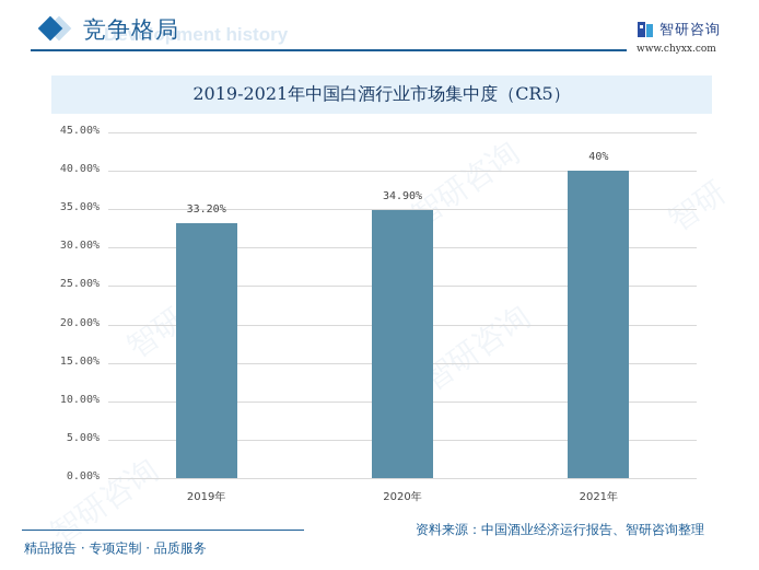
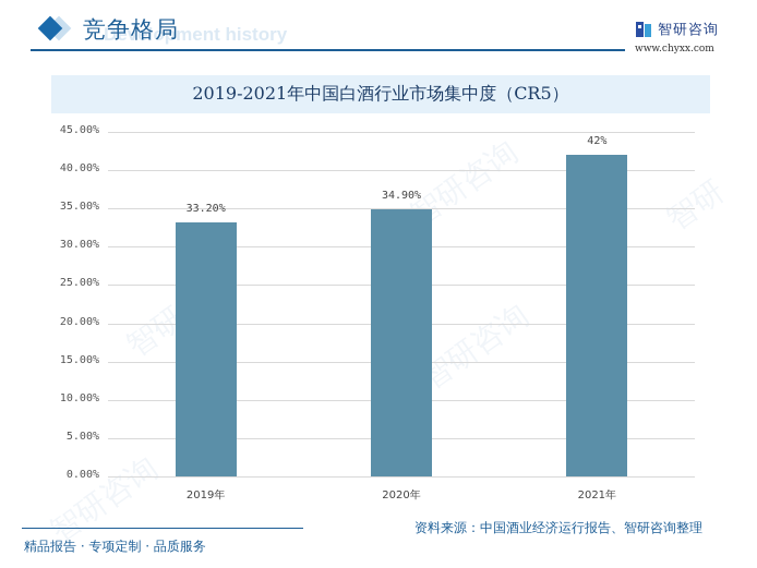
2021年: 40% -> 42%
